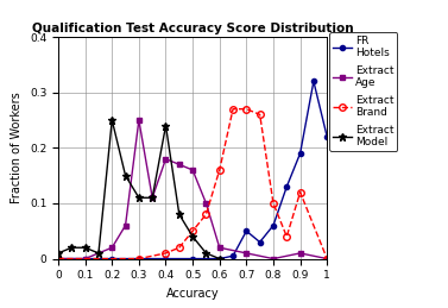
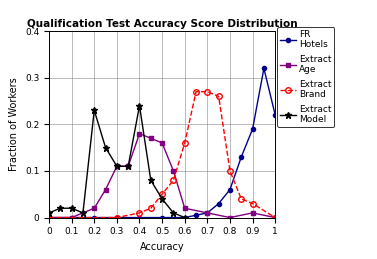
Extract Model/0.2: 0.25 -> 0.23
Extract Age/0.3: 0.25 -> 0.11
FR Hotels/0.7: 0.050 -> 0.010
Extract Brand/0.9: 0.12 -> 0.03
